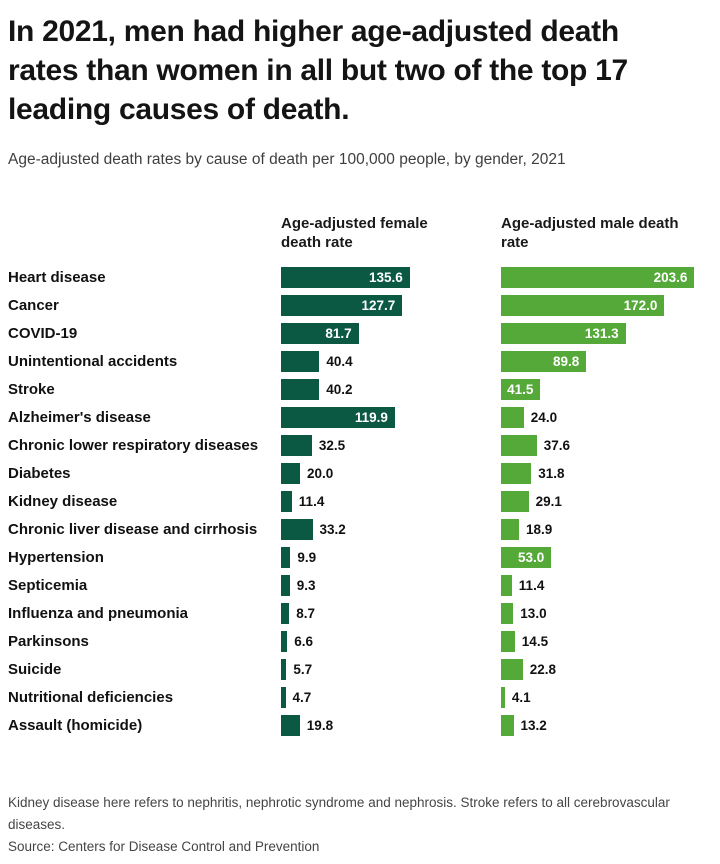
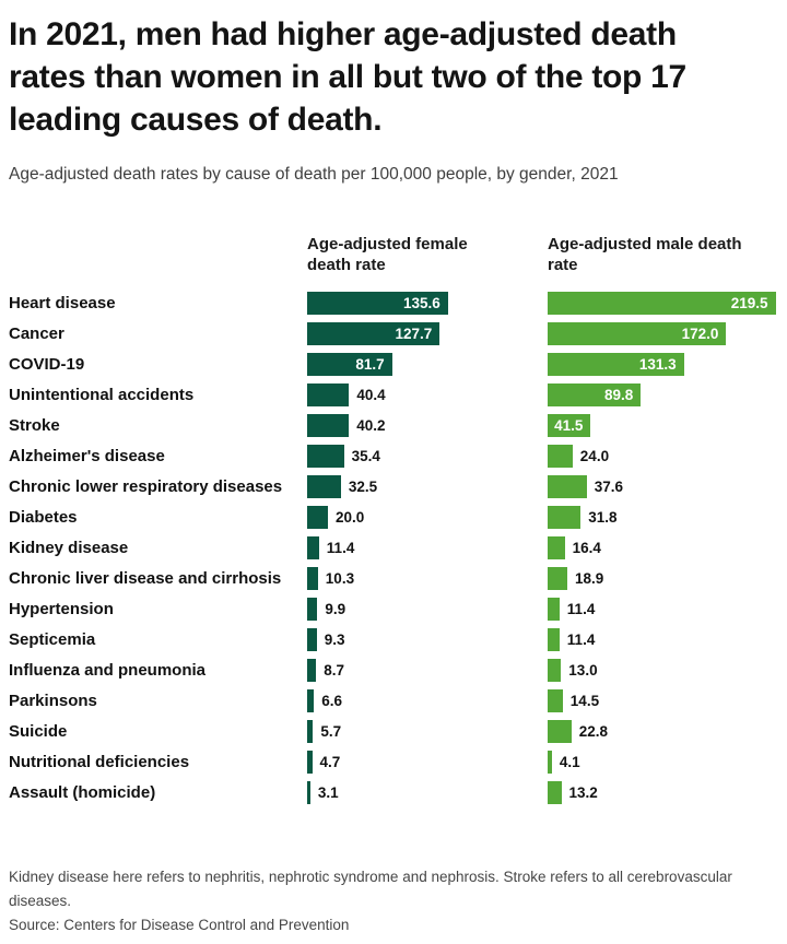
Age-adjusted male death rate/Heart disease: 203.6 -> 219.5
Age-adjusted female death rate/Alzheimer's disease: 119.9 -> 35.4
Age-adjusted male death rate/Kidney disease: 29.1 -> 16.4
Age-adjusted female death rate/Chronic liver disease and cirrhosis: 33.2 -> 10.3
Age-adjusted male death rate/Hypertension: 53.0 -> 11.4
Age-adjusted female death rate/Assault (homicide): 19.8 -> 3.1
